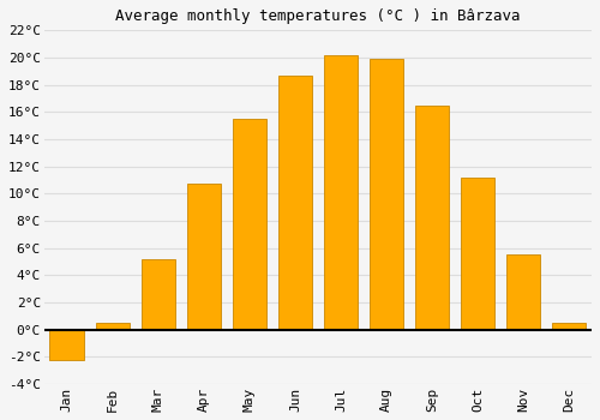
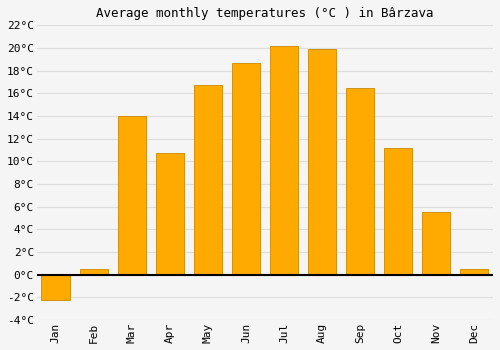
Mar: 5.2°C -> 14.0°C
May: 15.5°C -> 16.7°C
